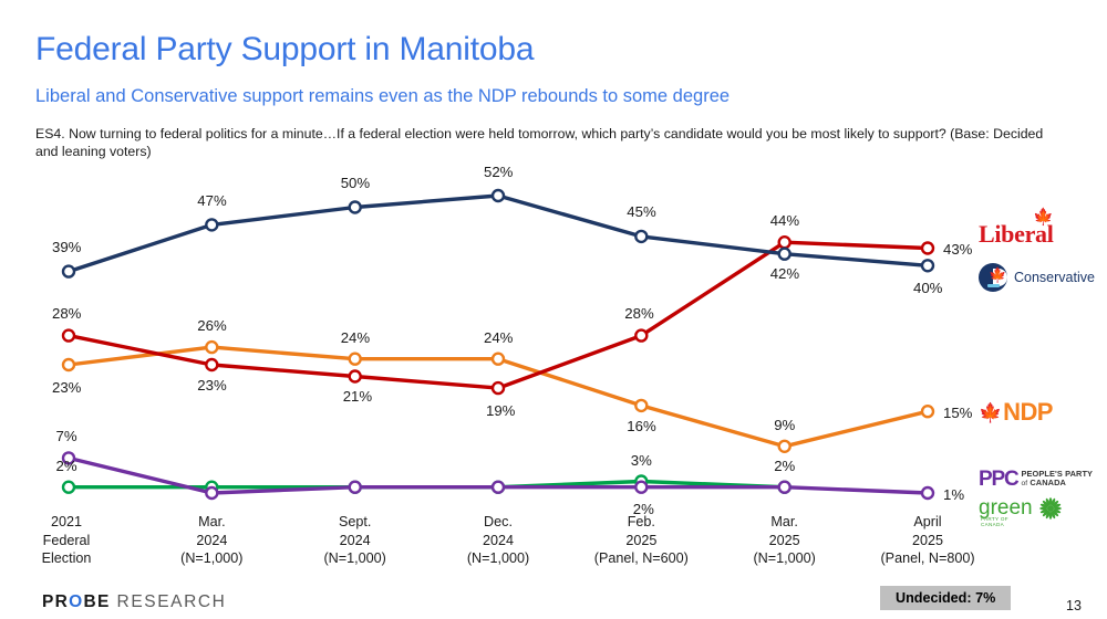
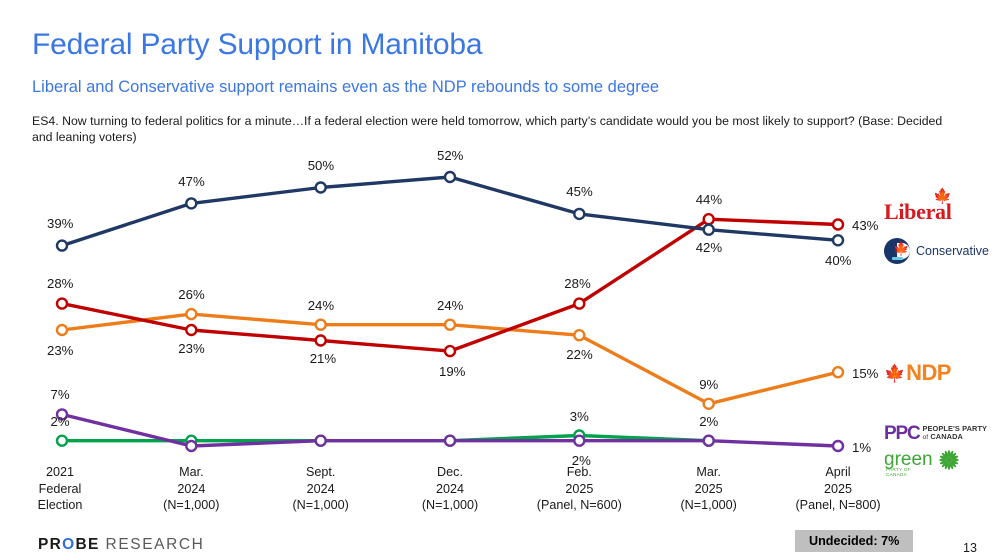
NDP/Feb. 2025 (Panel, N=600): 16% -> 22%
